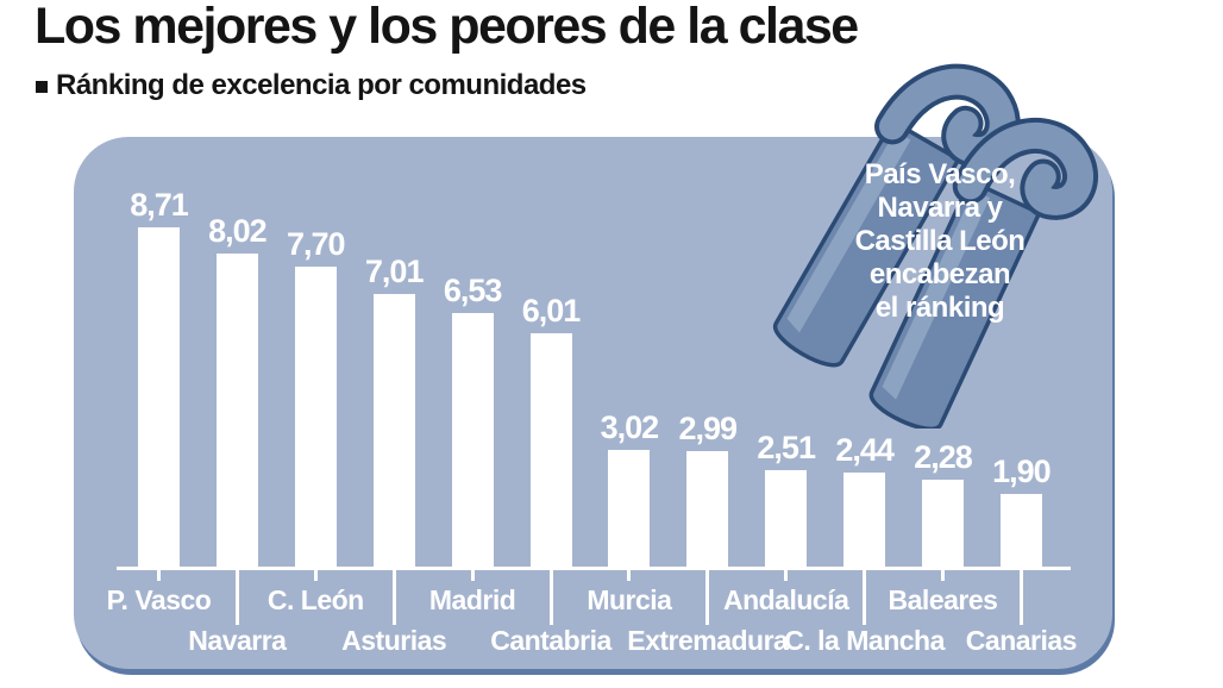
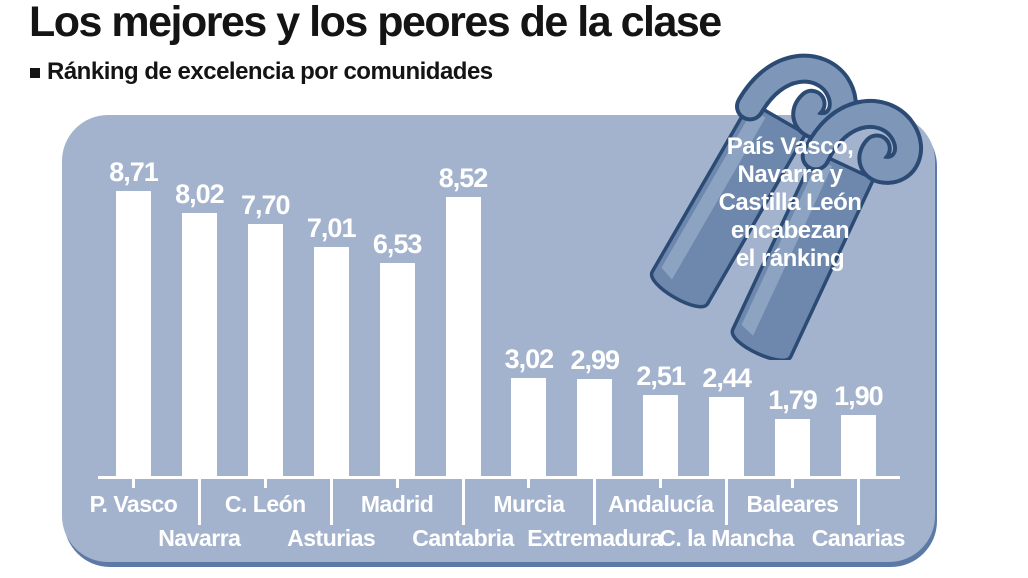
Cantabria: 6,01 -> 8,52
Baleares: 2,28 -> 1,79
